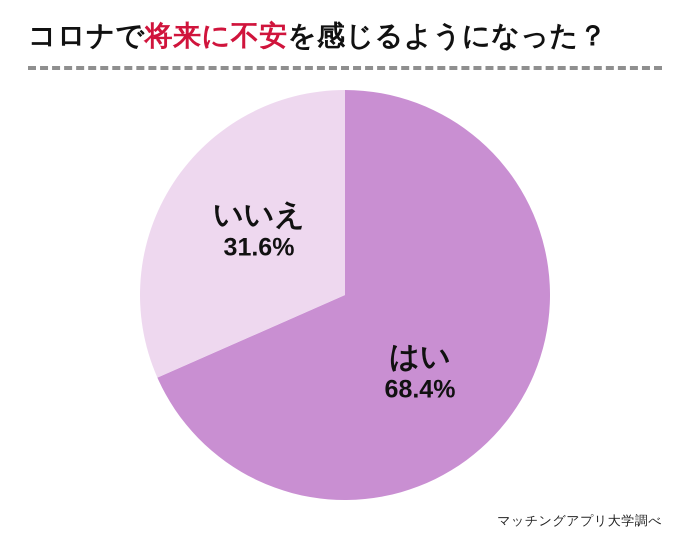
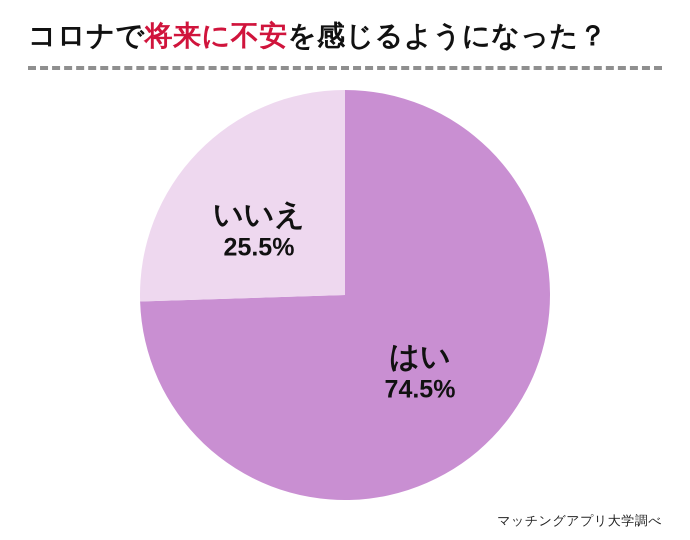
はい: 68.4% -> 74.5%
いいえ: 31.6% -> 25.5%
